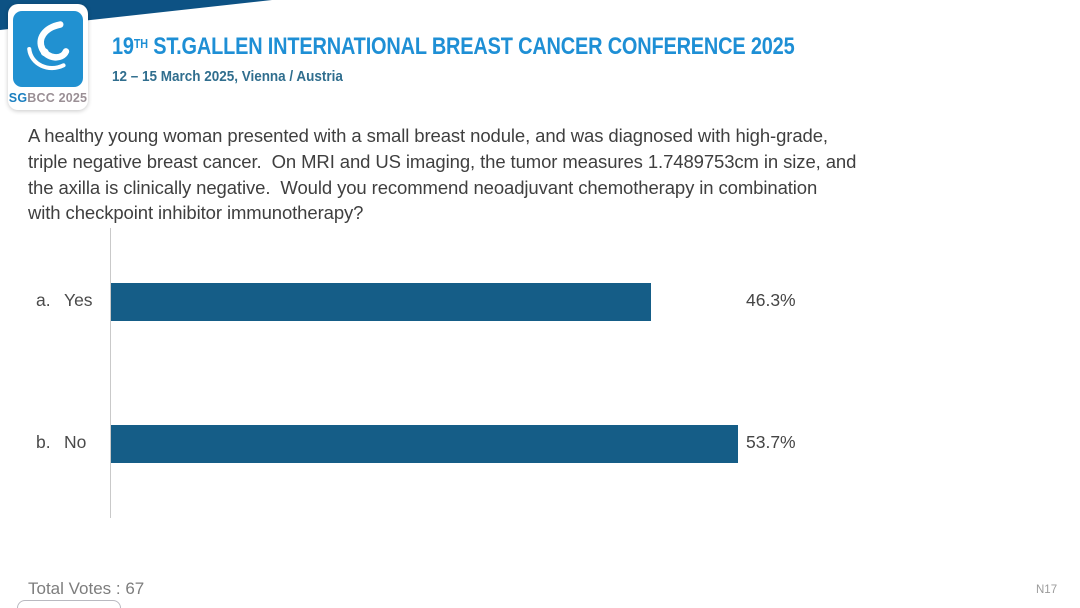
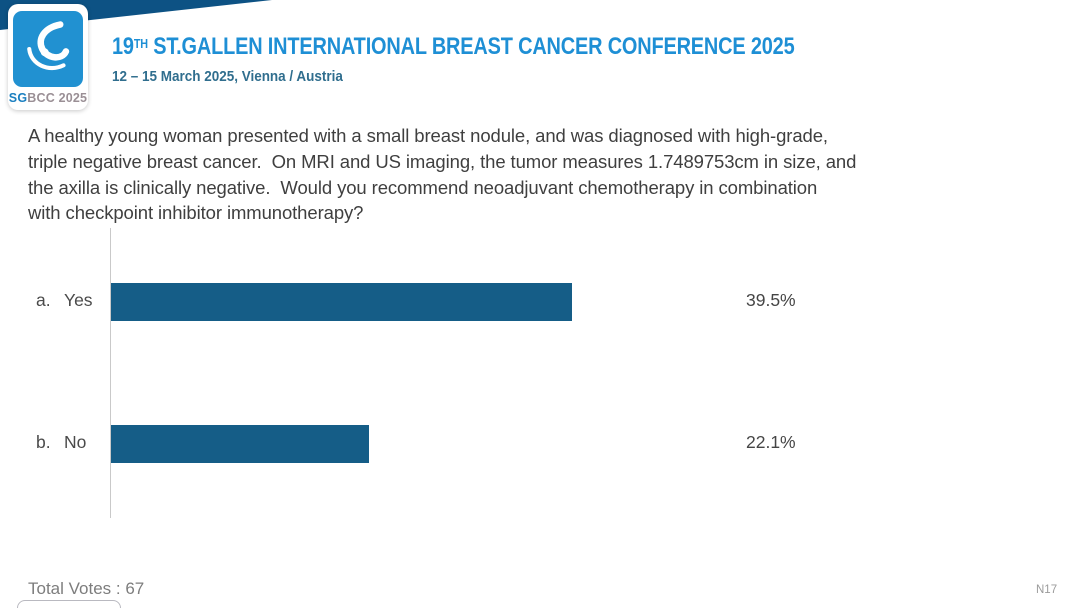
Yes: 46.3% -> 39.5%
No: 53.7% -> 22.1%
